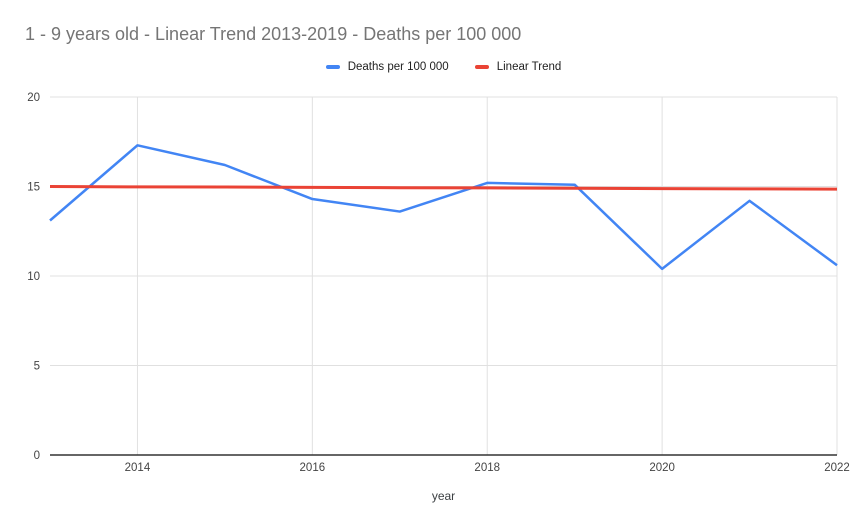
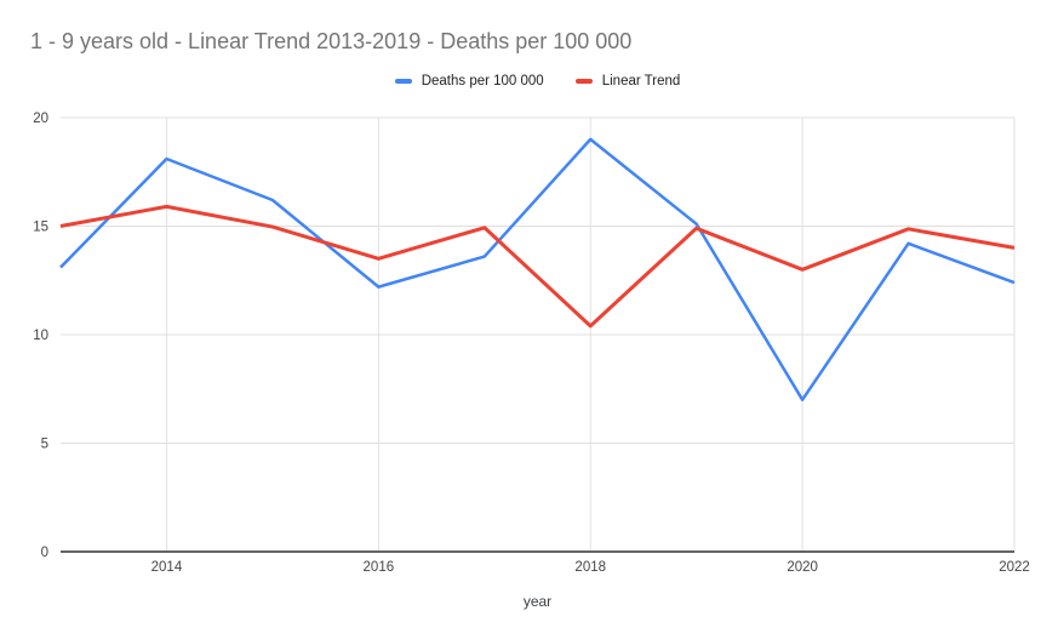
Deaths per 100 000/2014: 17.3 -> 18.1
Linear Trend/2014: 15.0 -> 15.9
Deaths per 100 000/2016: 14.3 -> 12.2
Linear Trend/2016: 14.9 -> 13.5
Deaths per 100 000/2018: 15.2 -> 19.0
Linear Trend/2018: 14.9 -> 10.4
Deaths per 100 000/2020: 10.4 -> 7.0
Linear Trend/2020: 14.9 -> 13.0
Deaths per 100 000/2022: 10.6 -> 12.4
Linear Trend/2022: 14.8 -> 14.0
